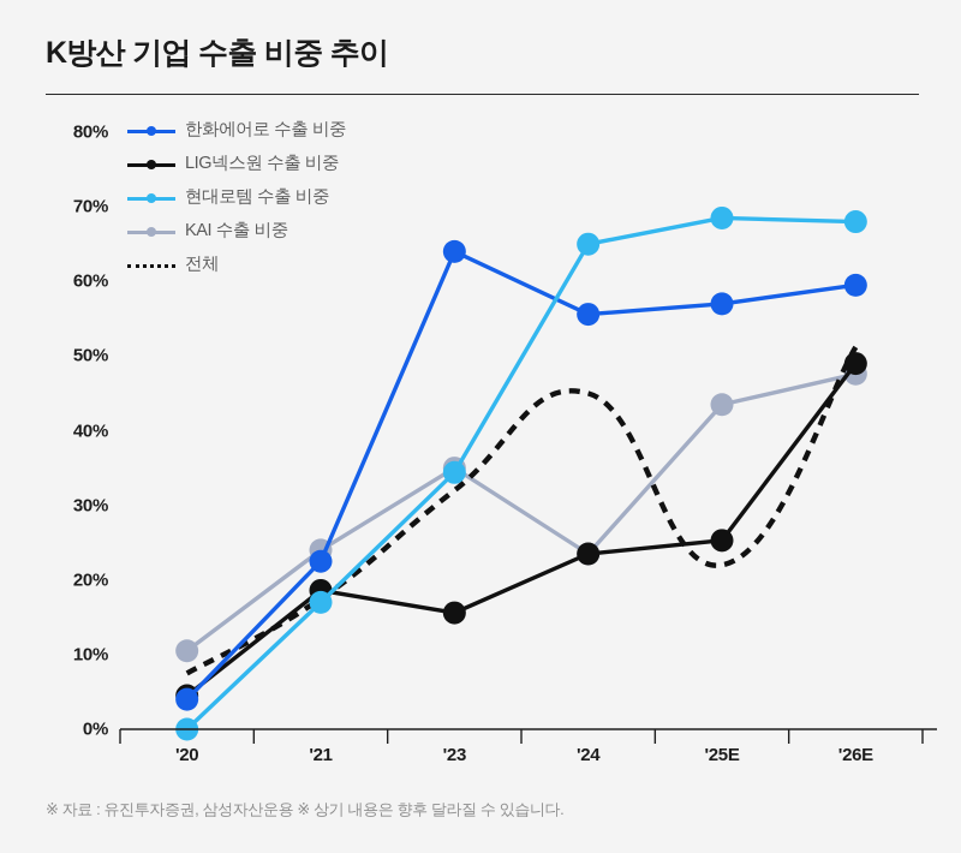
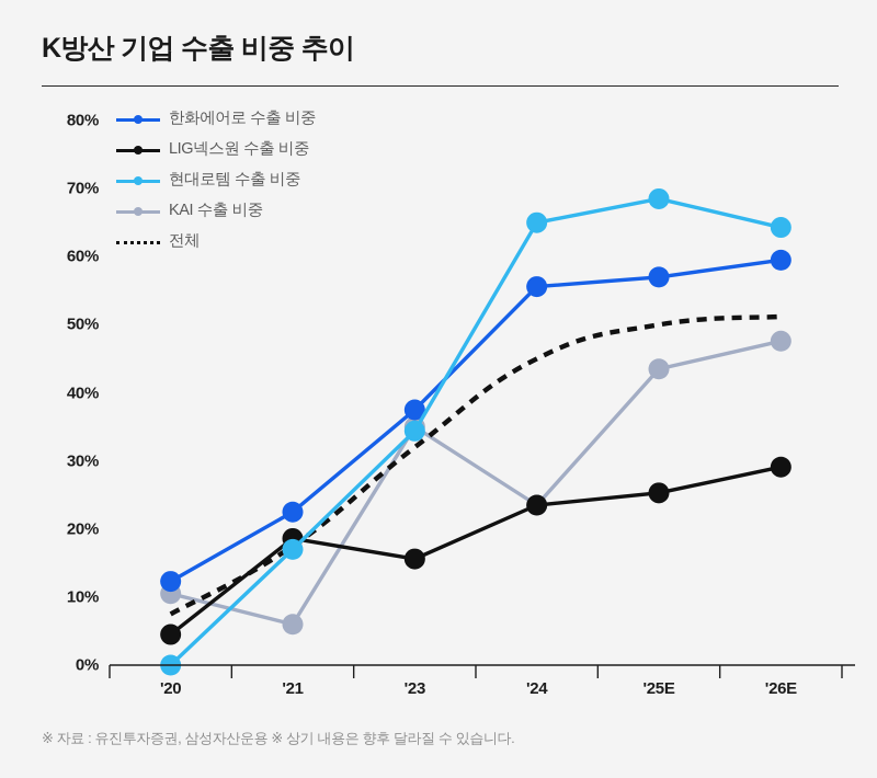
한화에어로 수출 비중/'20: 4% -> 12%
KAI 수출 비중/'21: 24% -> 6%
한화에어로 수출 비중/'23: 64% -> 38%
전체/'25E: 22% -> 50%
LIG넥스원 수출 비중/'26E: 49% -> 29%
현대로템 수출 비중/'26E: 68% -> 64%
